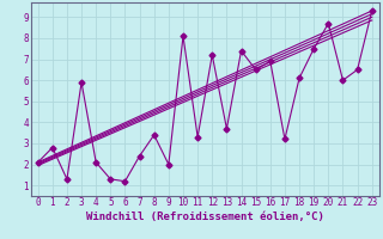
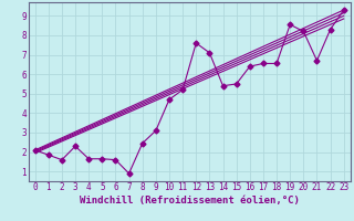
1: 2.8 -> 1.9
2: 1.3 -> 1.6
3: 5.9 -> 2.3
4: 2.1 -> 1.6
5: 1.3 -> 1.6
6: 1.2 -> 1.6
7: 2.4 -> 0.9
8: 3.4 -> 2.5
9: 2.0 -> 3.1
10: 8.1 -> 4.7
11: 3.3 -> 5.2
12: 7.2 -> 7.6
13: 3.7 -> 7.1
14: 7.4 -> 5.4
15: 6.5 -> 5.5
16: 6.9 -> 6.4
17: 3.2 -> 6.5
18: 6.1 -> 6.5
19: 7.5 -> 8.6
20: 8.7 -> 8.2
21: 6.0 -> 6.7
22: 6.5 -> 8.3
